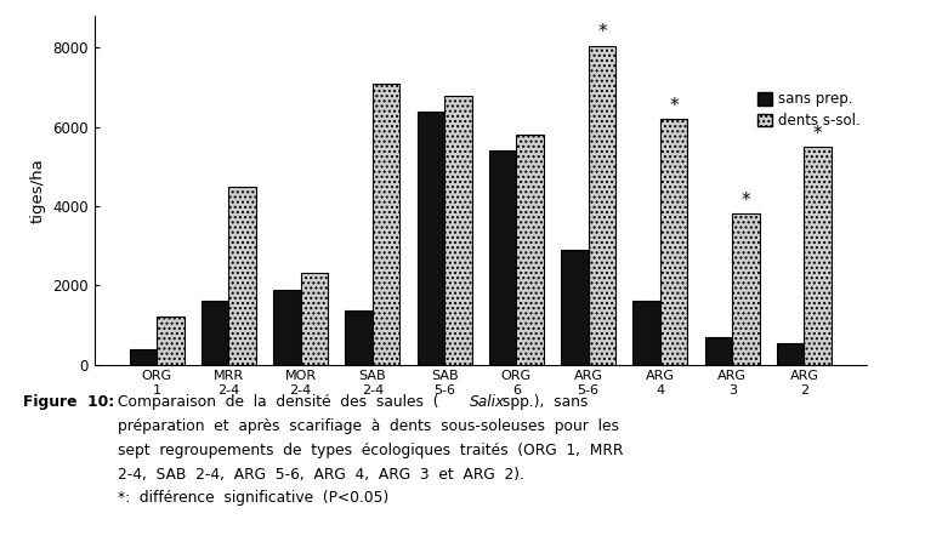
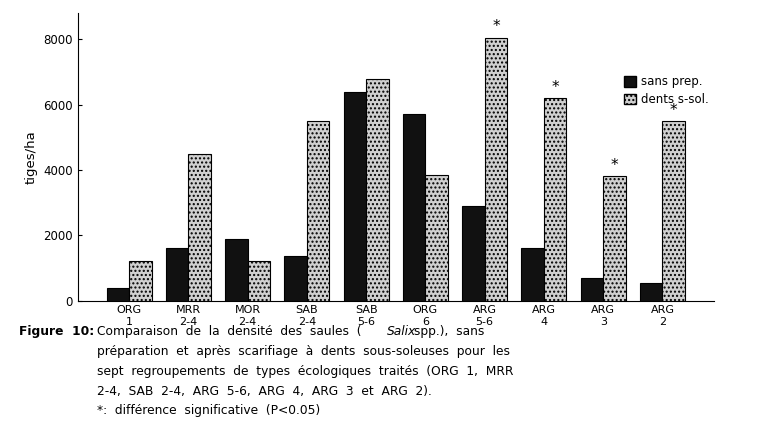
dents s-sol./MOR 2-4: 2300 -> 1200
dents s-sol./SAB 2-4: 7100 -> 5500
sans prep./ORG 6: 5400 -> 5700
dents s-sol./ORG 6: 5800 -> 3850
